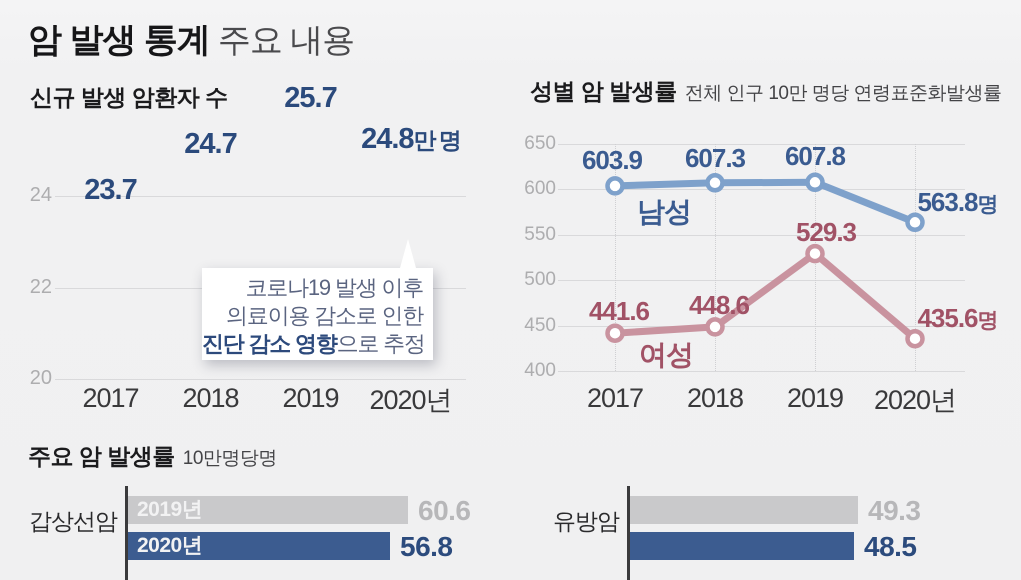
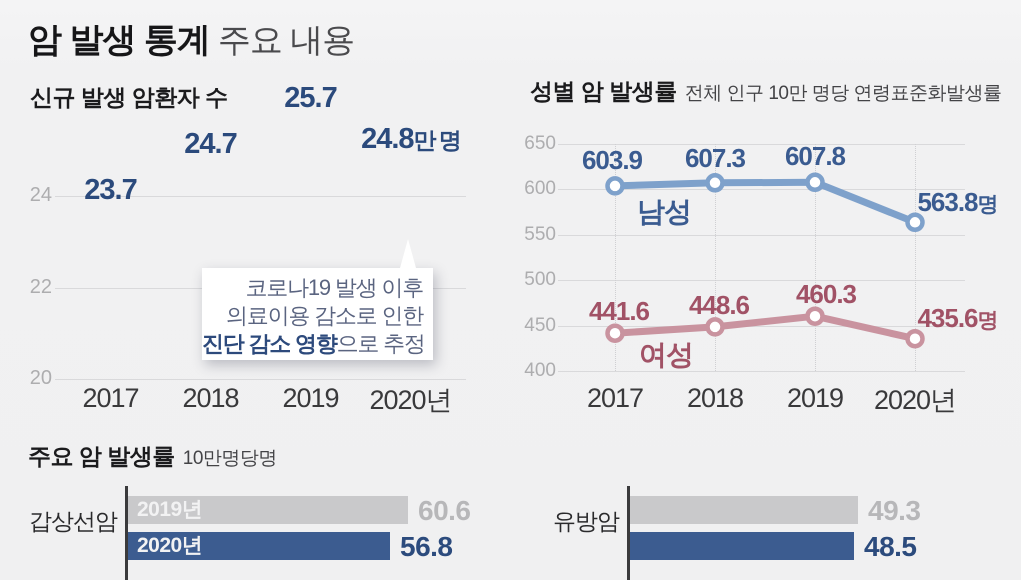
성별 암 발생률/여성/2019: 529.3 -> 460.3
